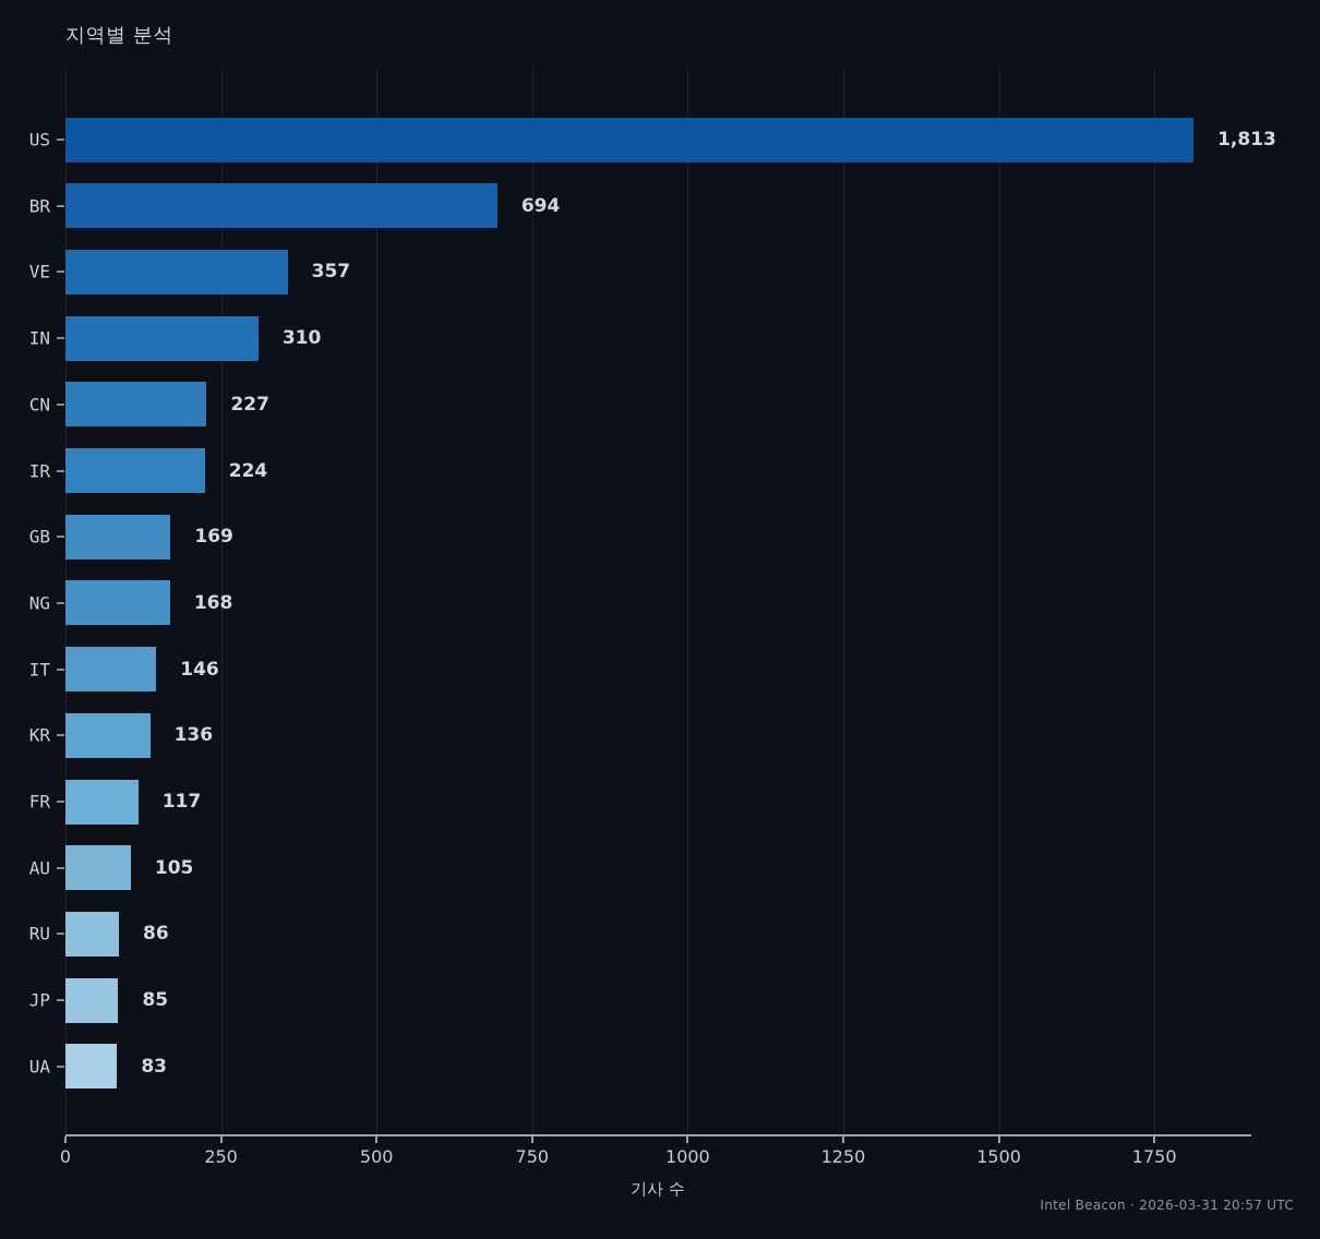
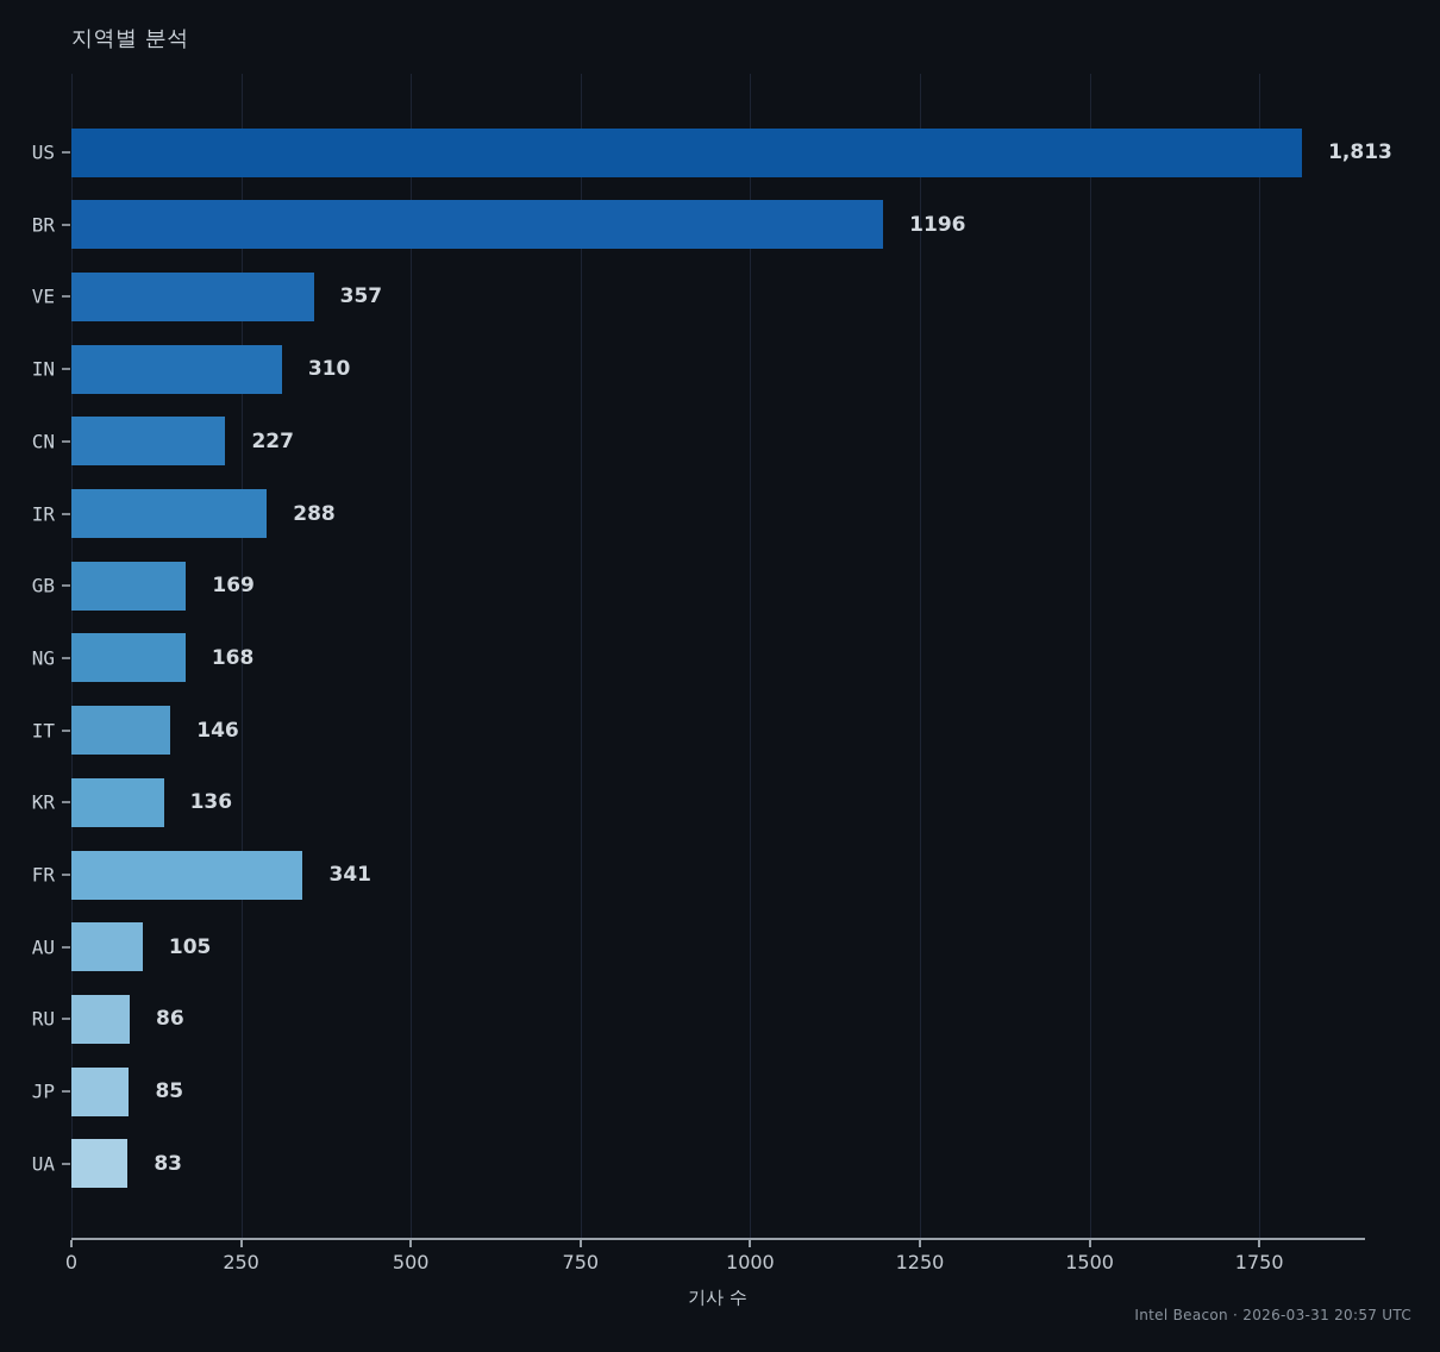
BR: 694 -> 1196
IR: 224 -> 288
FR: 117 -> 341
